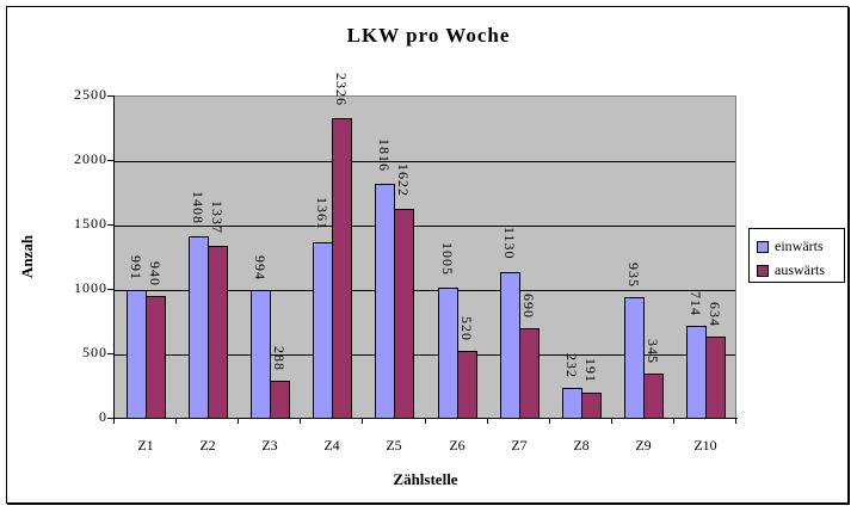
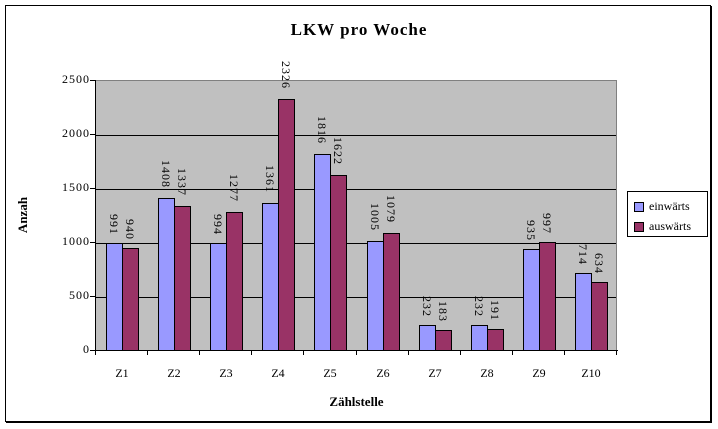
auswärts/Z3: 288 -> 1277
auswärts/Z6: 520 -> 1079
einwärts/Z7: 1130 -> 232
auswärts/Z7: 690 -> 183
auswärts/Z9: 345 -> 997
